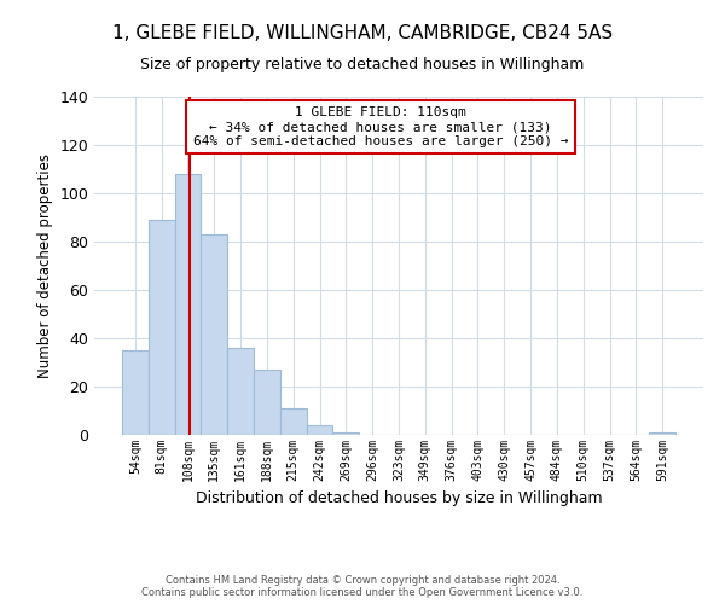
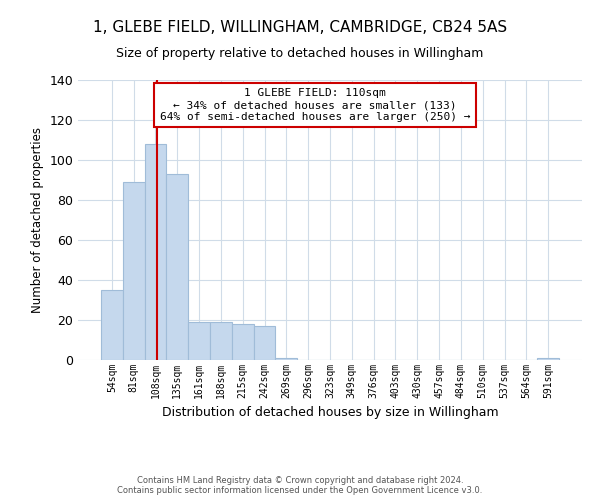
135sqm: 83 -> 93
161sqm: 36 -> 19
188sqm: 27 -> 19
215sqm: 11 -> 18
242sqm: 4 -> 17
